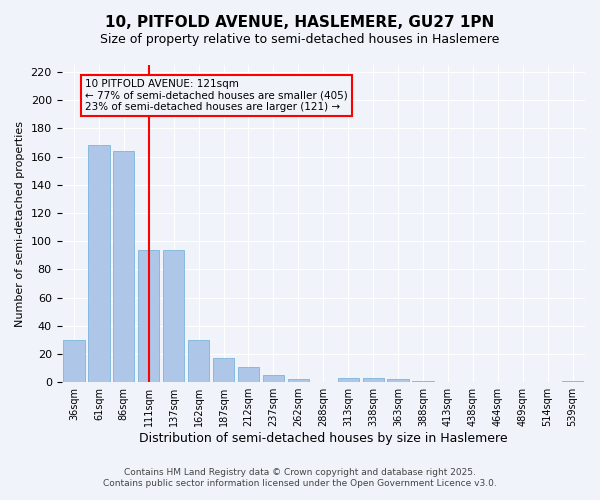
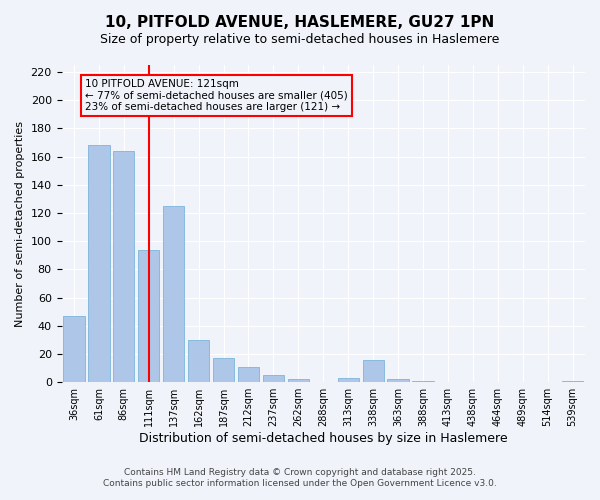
36sqm: 30 -> 47
137sqm: 94 -> 125
338sqm: 3 -> 16
